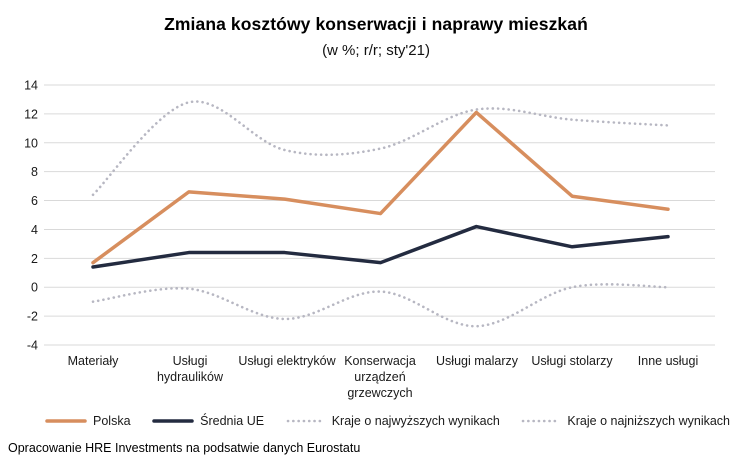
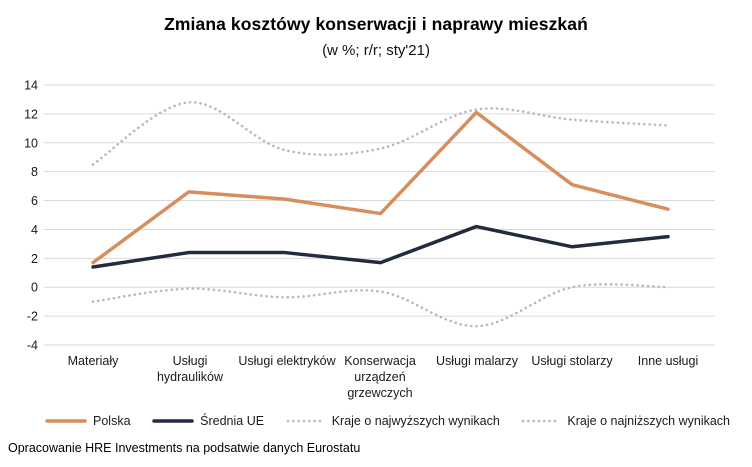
Kraje o najwyższych wynikach/Materiały: 6.4 -> 8.5
Kraje o najniższych wynikach/Usługi elektryków: -2.2 -> -0.7
Polska/Usługi stolarzy: 6.3 -> 7.1
